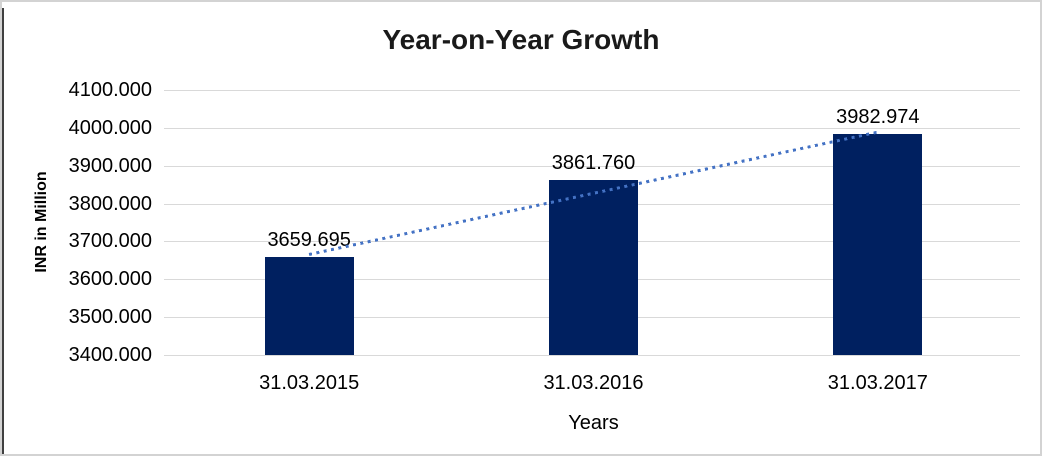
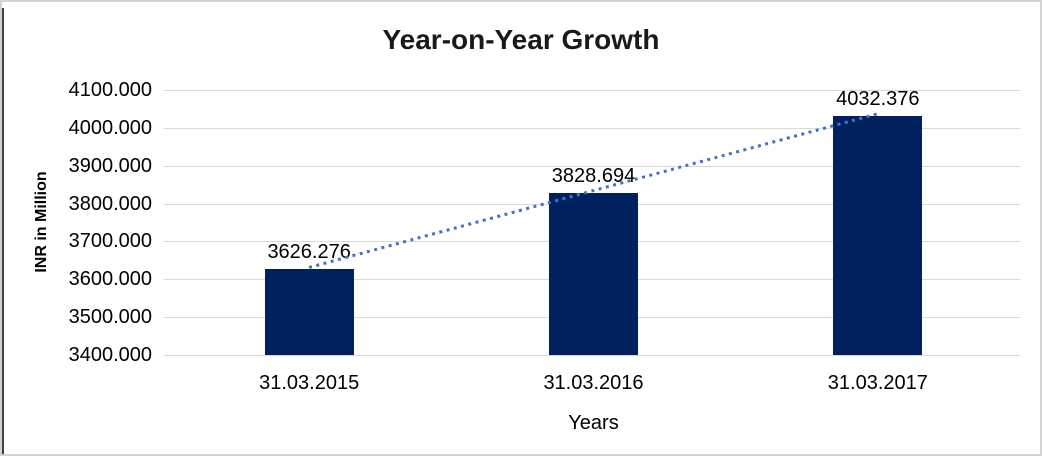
31.03.2015: 3659.695 -> 3626.276
31.03.2016: 3861.760 -> 3828.694
31.03.2017: 3982.974 -> 4032.376
